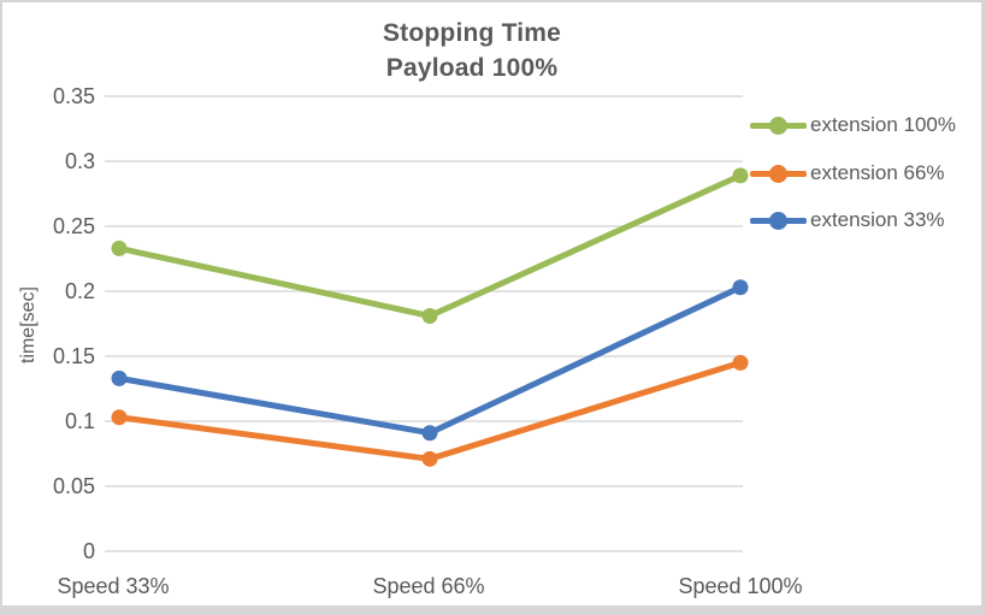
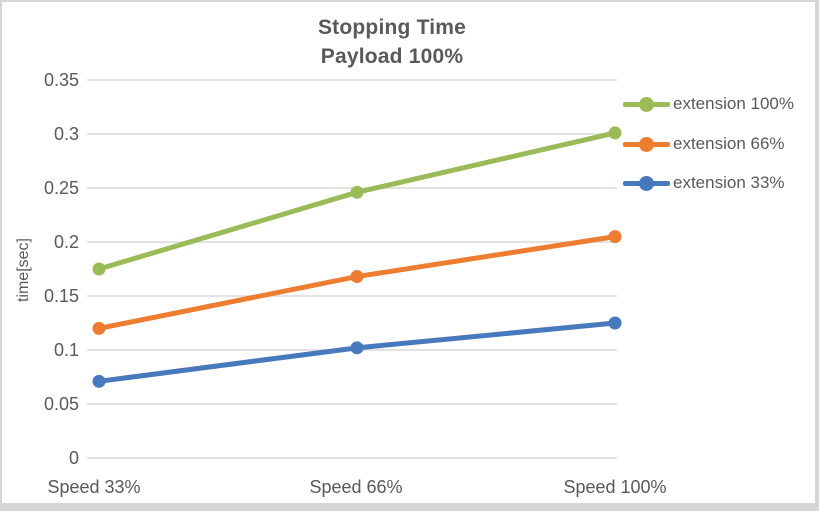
extension 100%/Speed 33%: 0.233 -> 0.175
extension 66%/Speed 33%: 0.103 -> 0.120
extension 33%/Speed 33%: 0.133 -> 0.071
extension 100%/Speed 66%: 0.181 -> 0.246
extension 66%/Speed 66%: 0.071 -> 0.168
extension 33%/Speed 66%: 0.091 -> 0.102
extension 100%/Speed 100%: 0.289 -> 0.301
extension 66%/Speed 100%: 0.145 -> 0.205
extension 33%/Speed 100%: 0.203 -> 0.125
